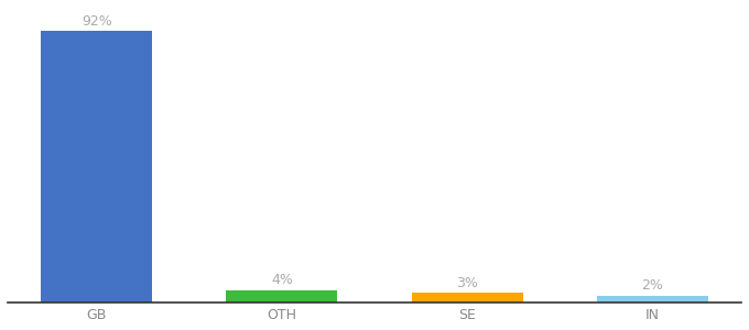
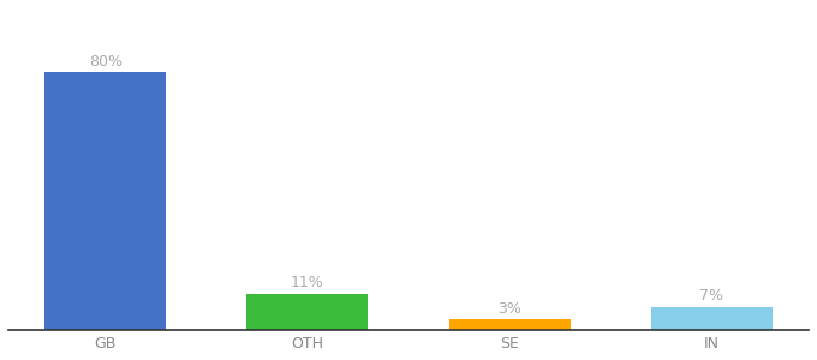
GB: 92% -> 80%
OTH: 4% -> 11%
IN: 2% -> 7%
